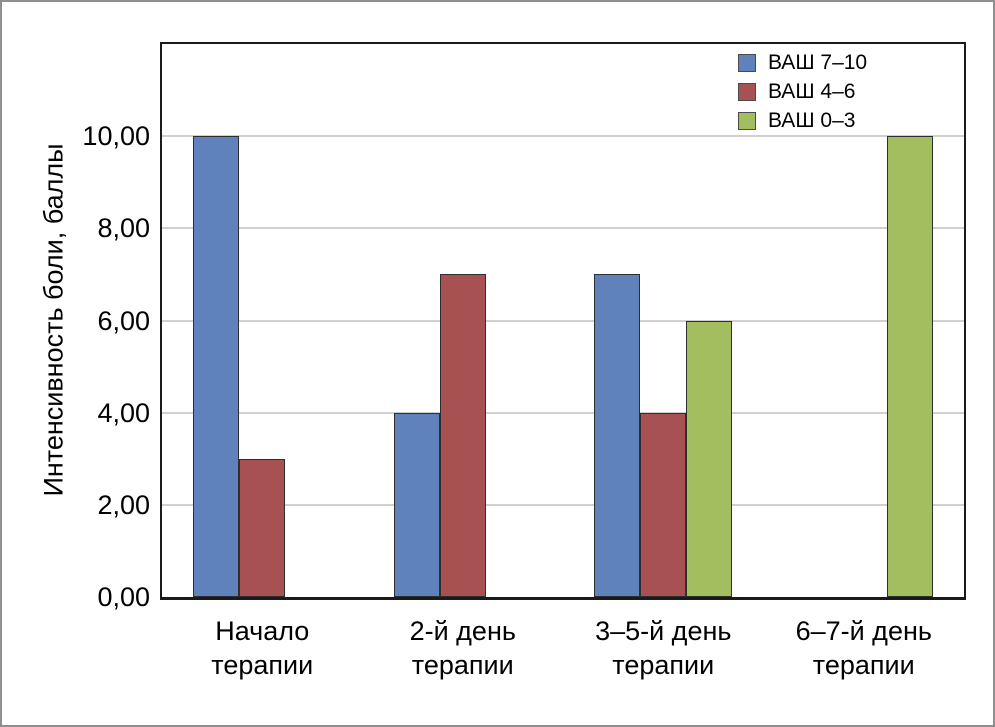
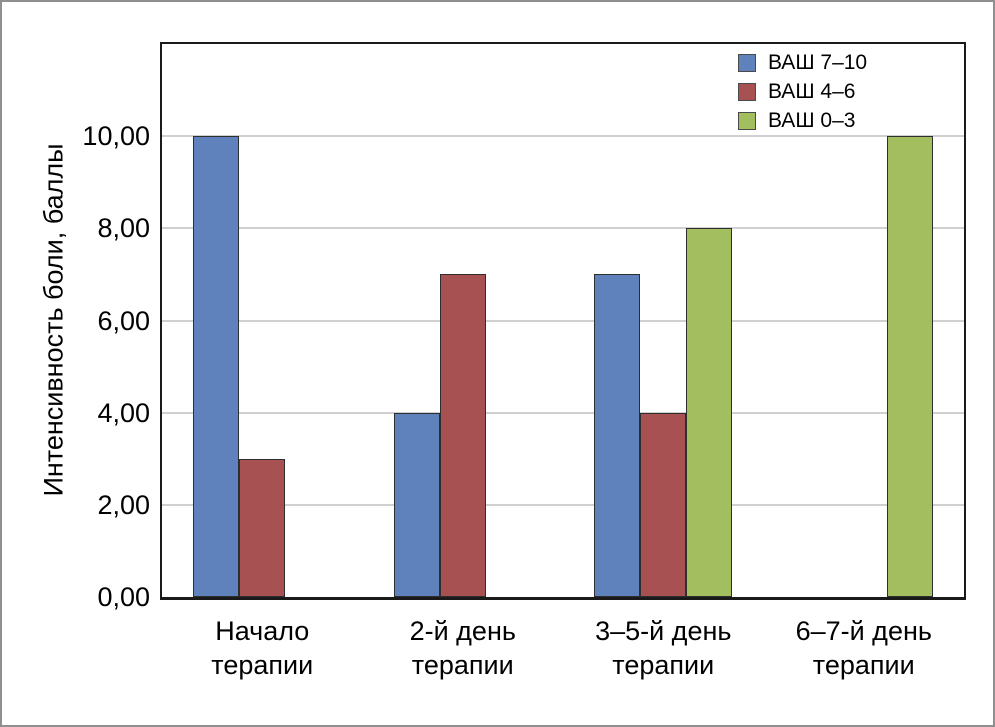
ВАШ 0–3/3–5-й день терапии: 6 -> 8
